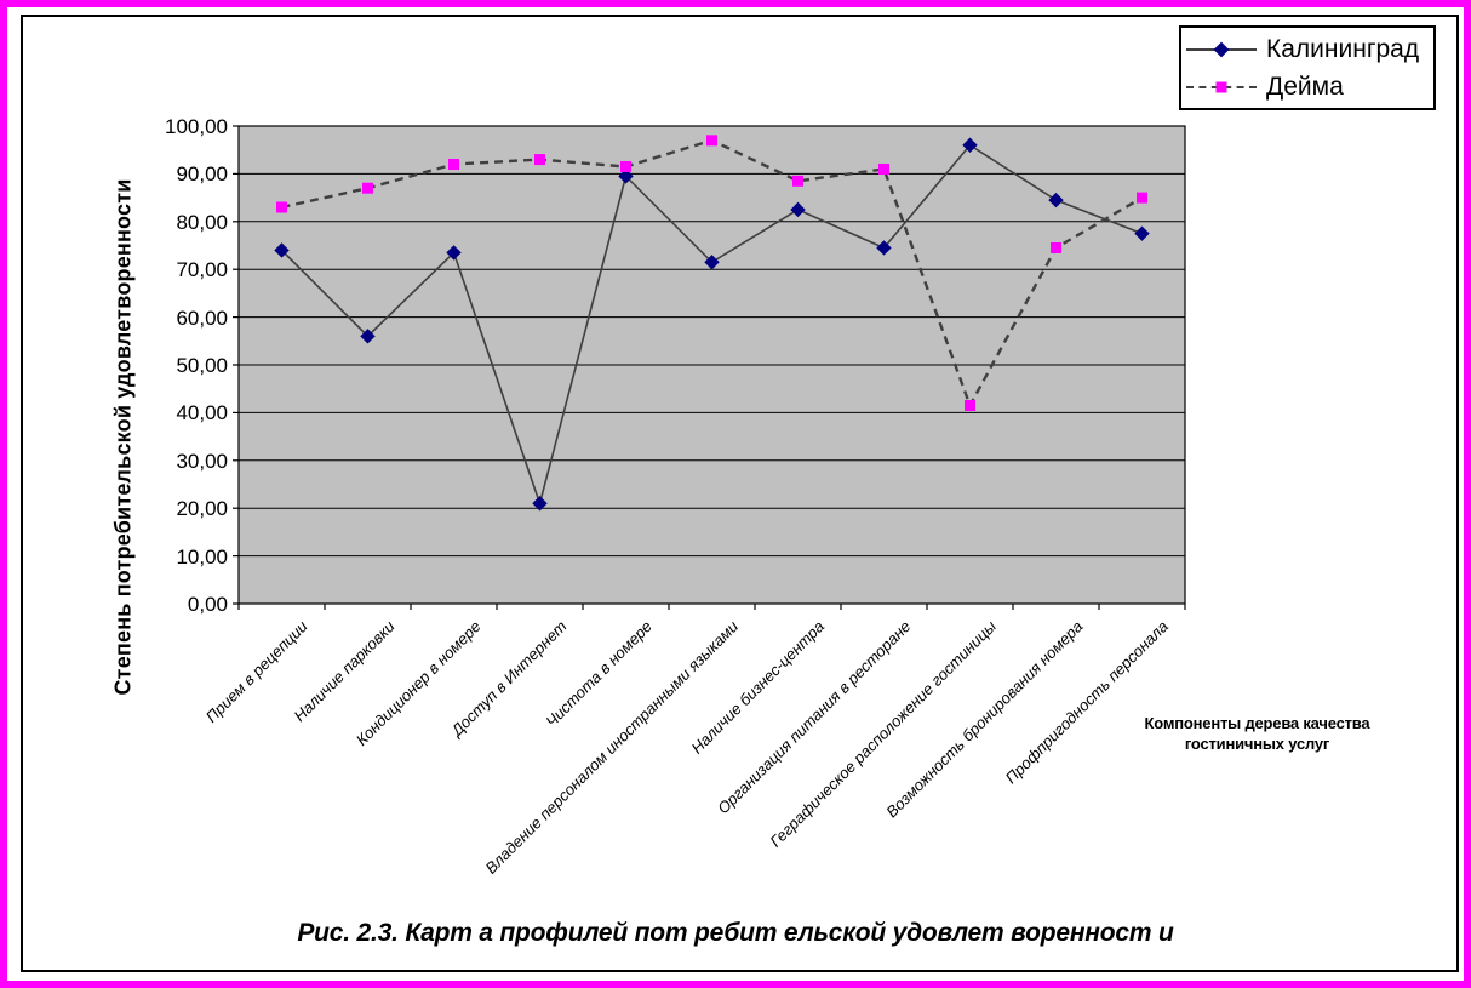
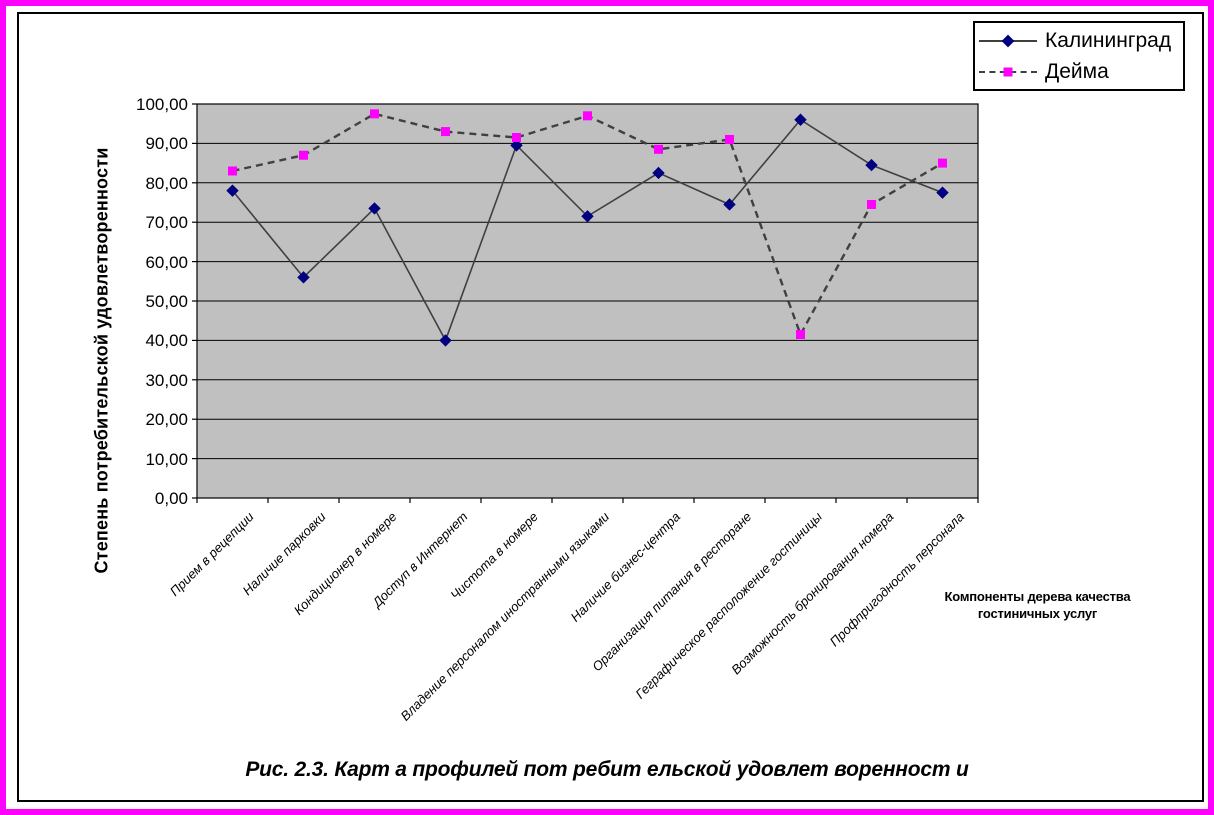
Калининград/Прием в рецепции: 74 -> 78
Дейма/Кондиционер в номере: 92 -> 98
Калининград/Доступ в Интернет: 21 -> 40
